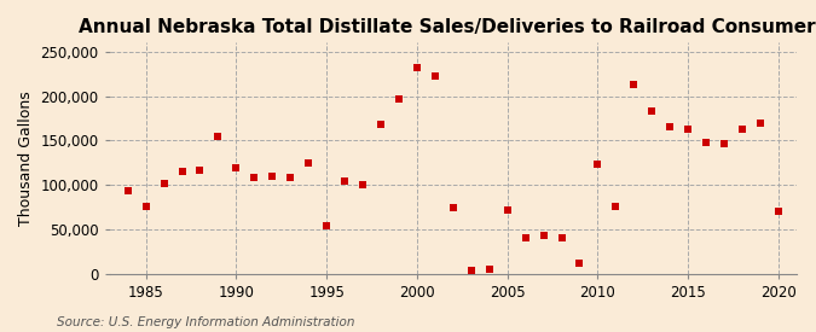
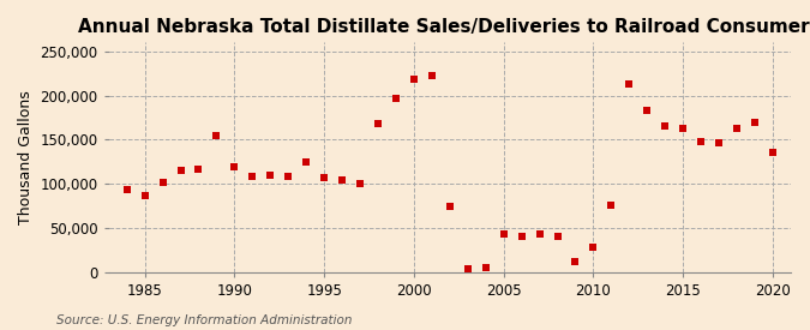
1985: 76,000 -> 87,000
1995: 54,000 -> 107,000
2000: 232,000 -> 218,000
2005: 72,000 -> 43,000
2010: 124,000 -> 28,000
2020: 70,000 -> 136,000
